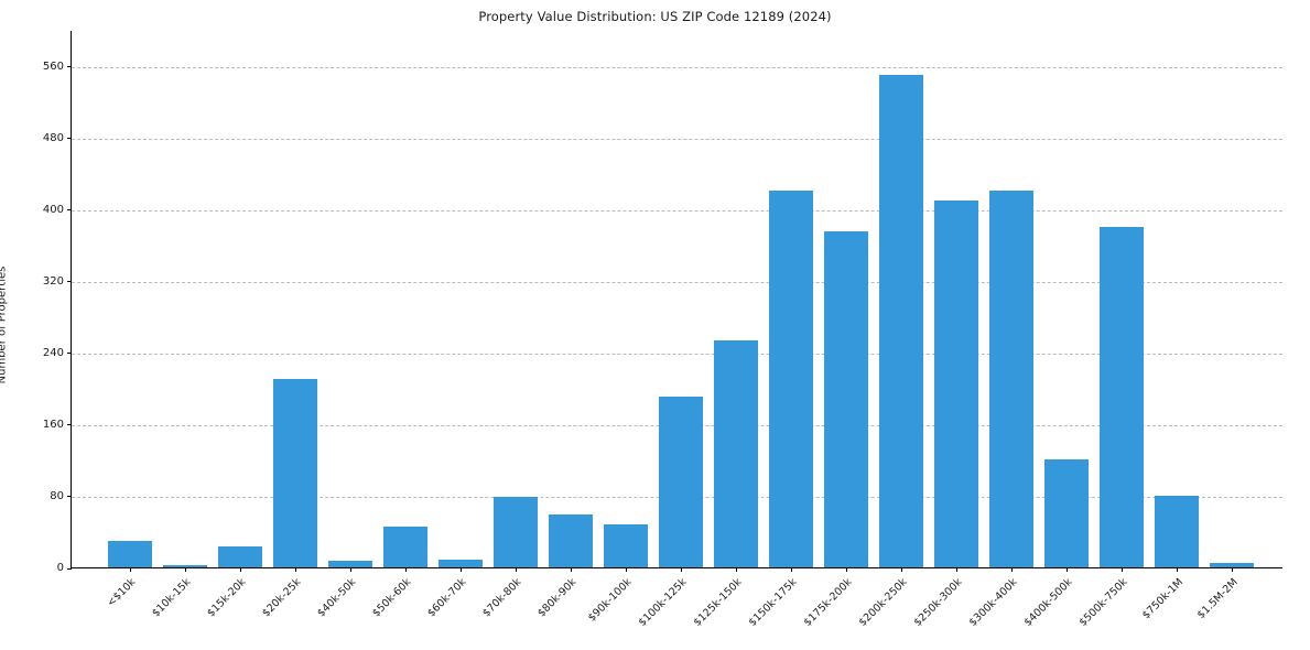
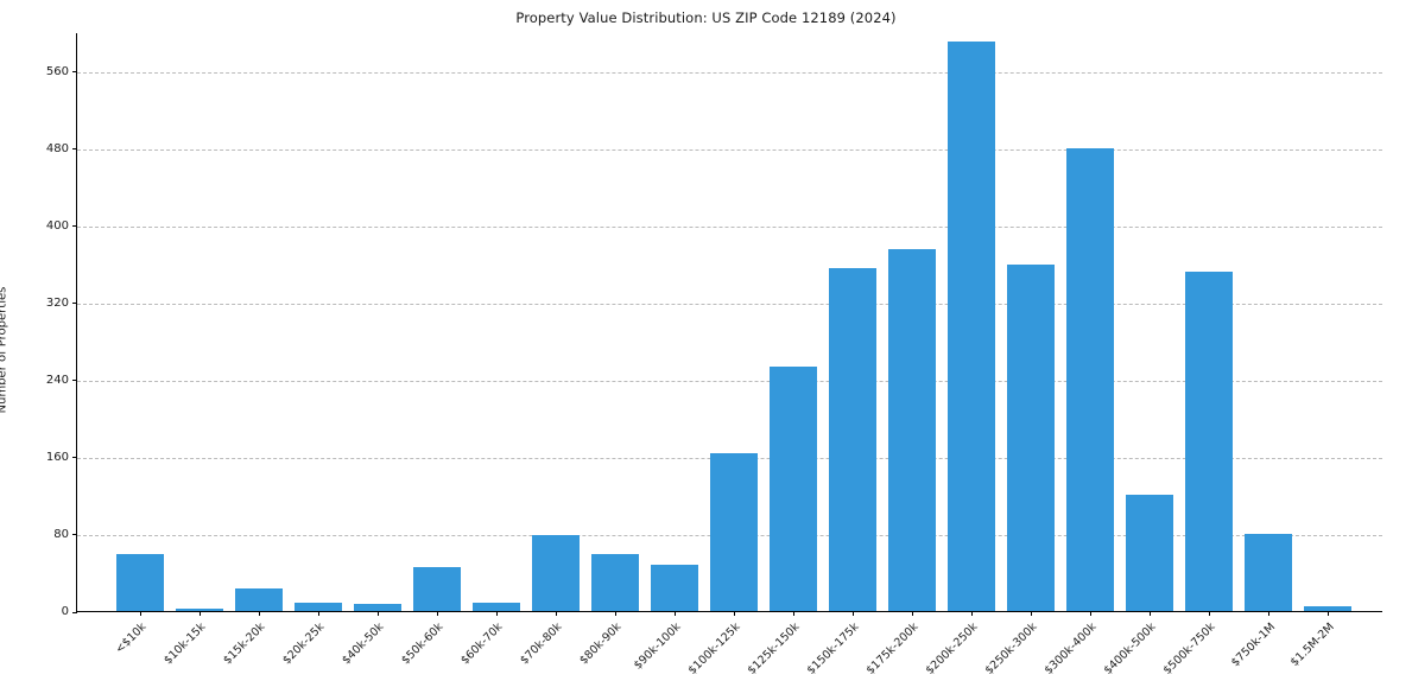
<$10k: 30 -> 60
$20k-25k: 210 -> 10
$100k-125k: 190 -> 160
$150k-175k: 420 -> 360
$200k-250k: 550 -> 590
$250k-300k: 410 -> 360
$300k-400k: 420 -> 480
$500k-750k: 380 -> 350
